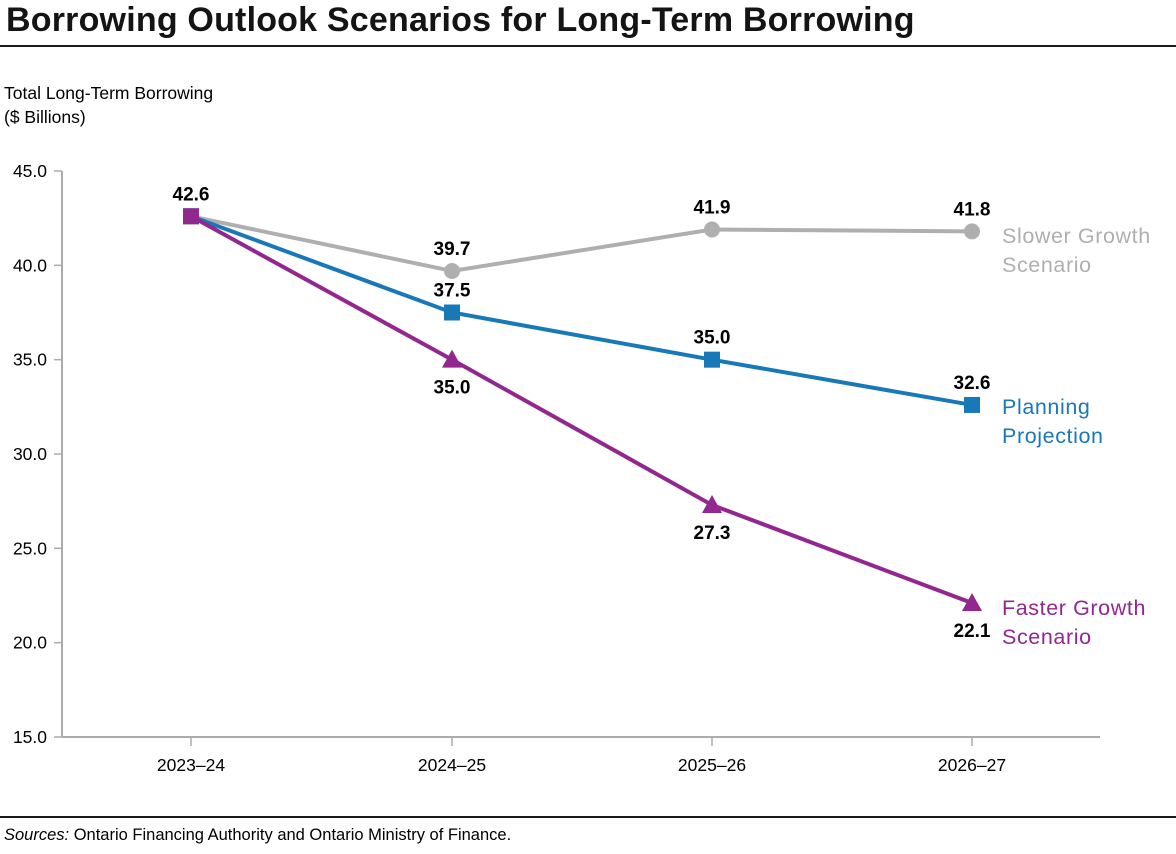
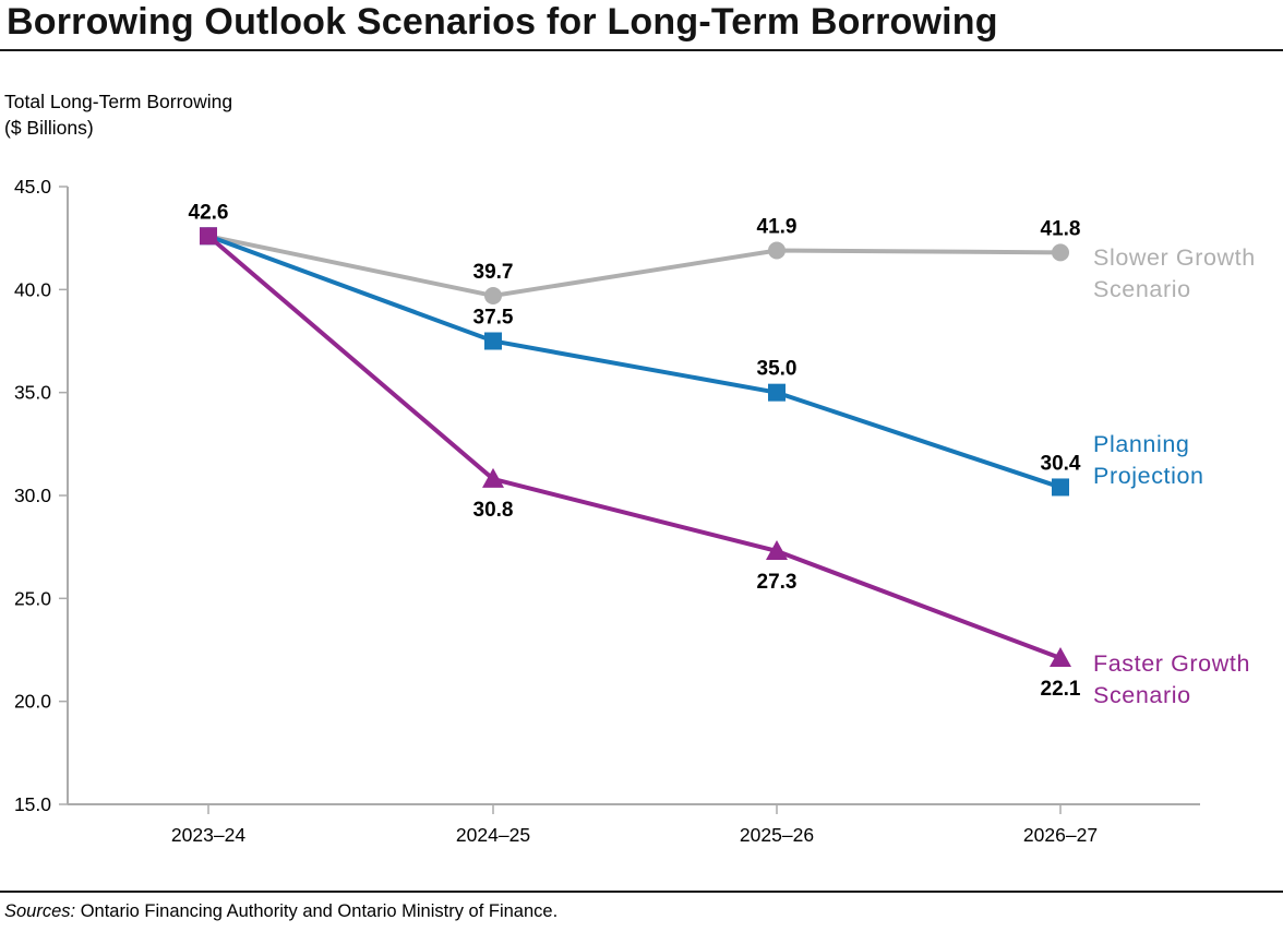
Faster Growth Scenario/2024–25: 35.0 -> 30.8
Planning Projection/2026–27: 32.6 -> 30.4
